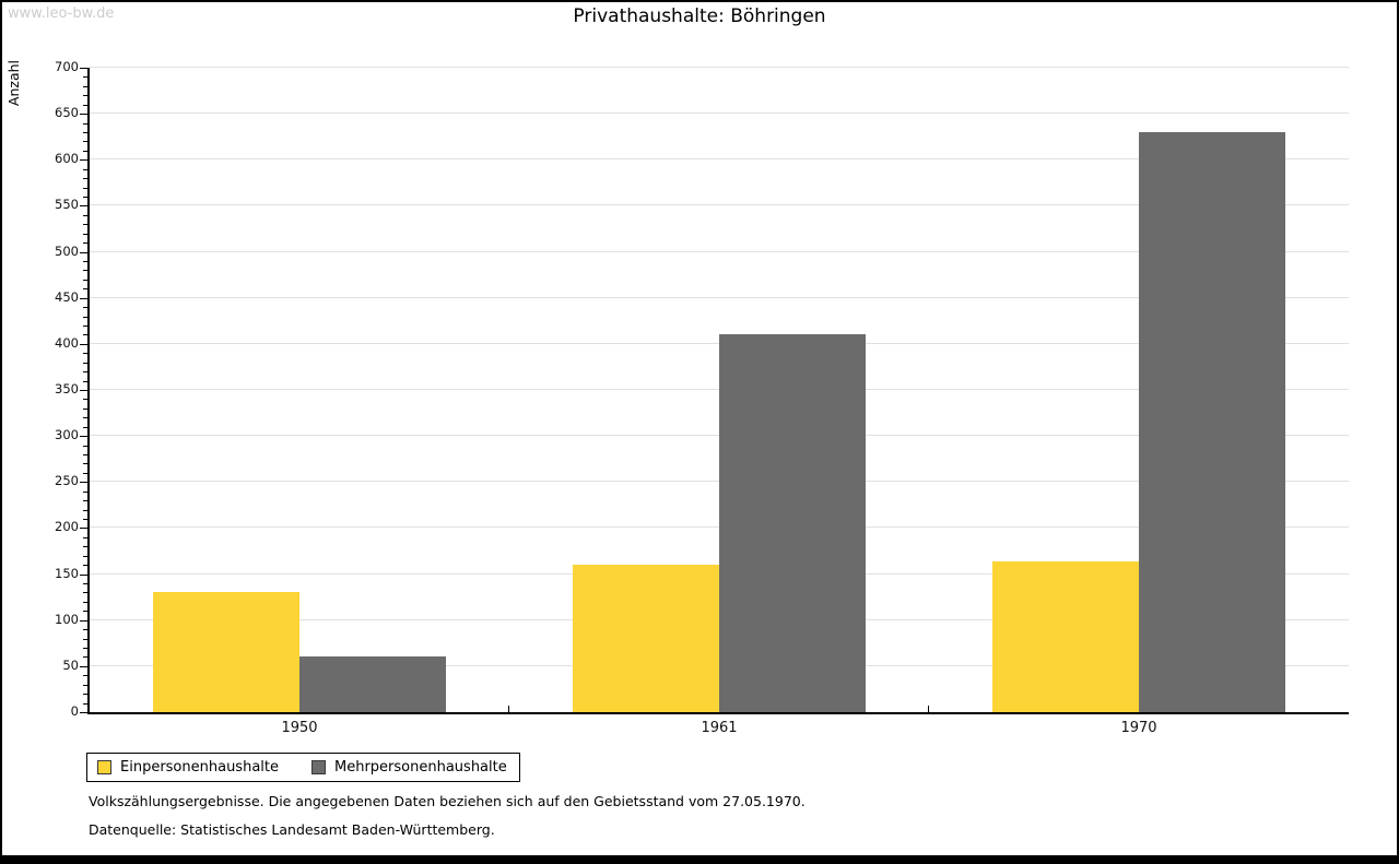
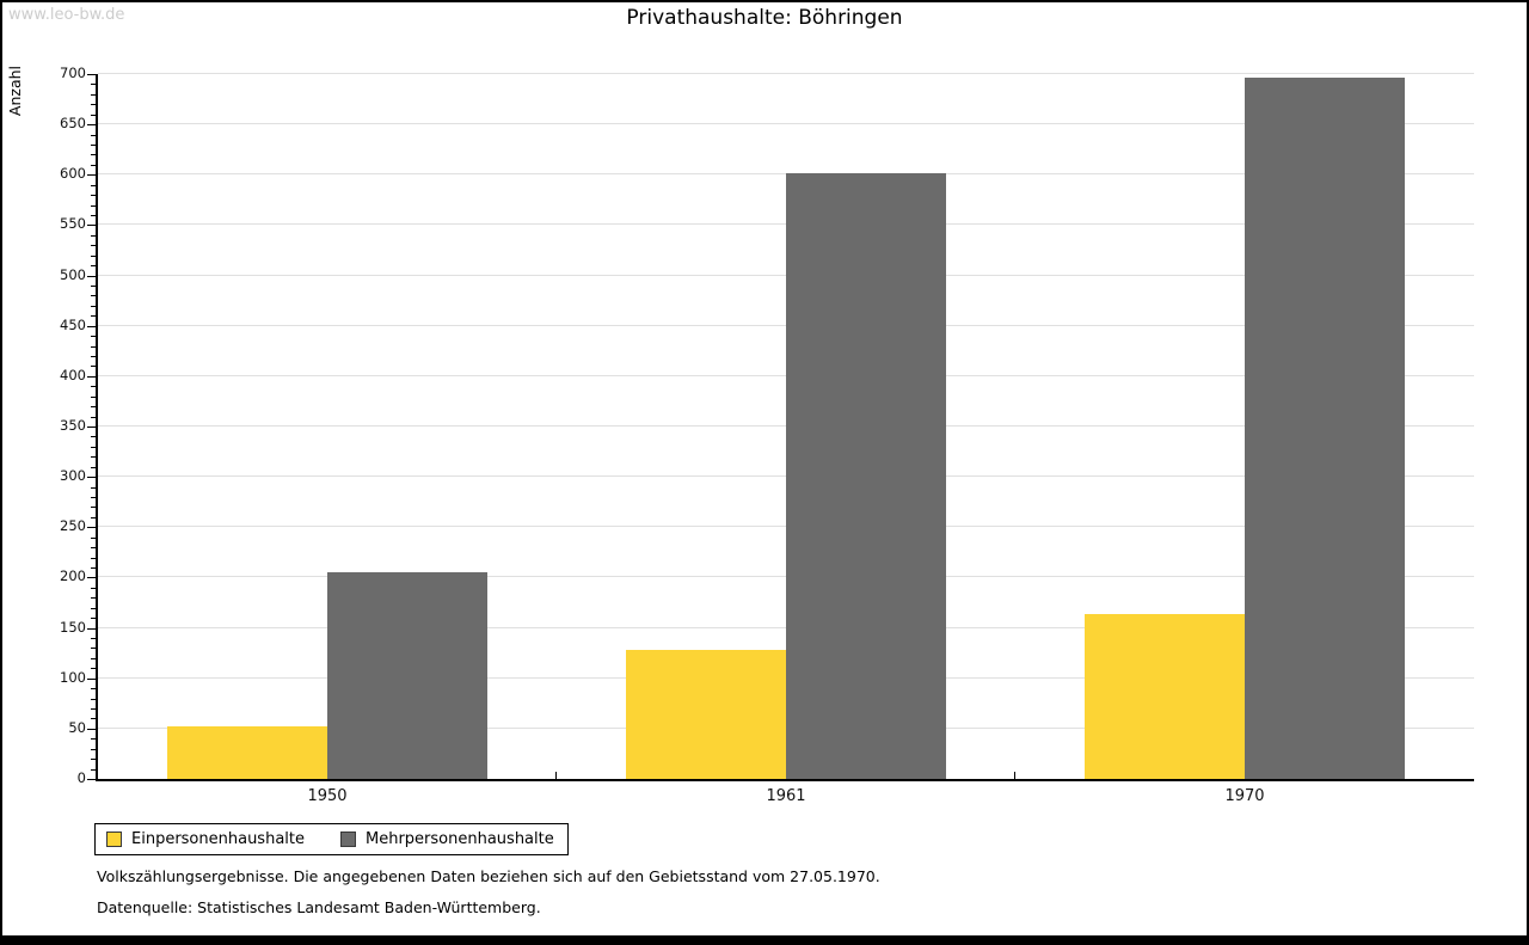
Einpersonenhaushalte/1950: 130 -> 50
Mehrpersonenhaushalte/1950: 60 -> 200
Einpersonenhaushalte/1961: 160 -> 130
Mehrpersonenhaushalte/1961: 410 -> 600
Mehrpersonenhaushalte/1970: 630 -> 700
